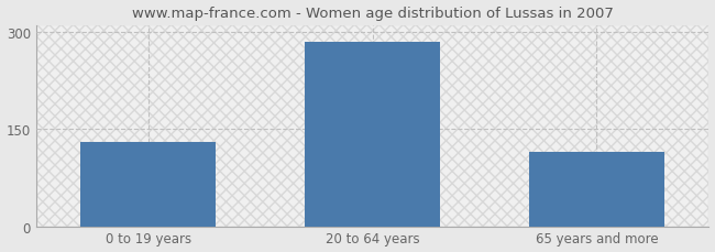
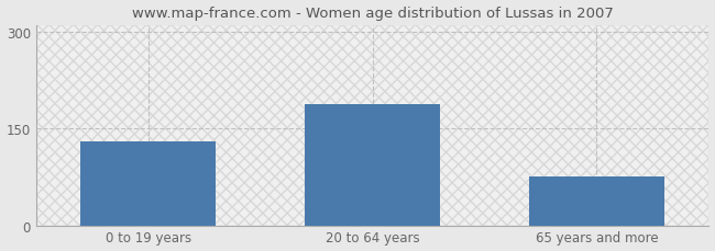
20 to 64 years: 285 -> 188
65 years and more: 115 -> 76
